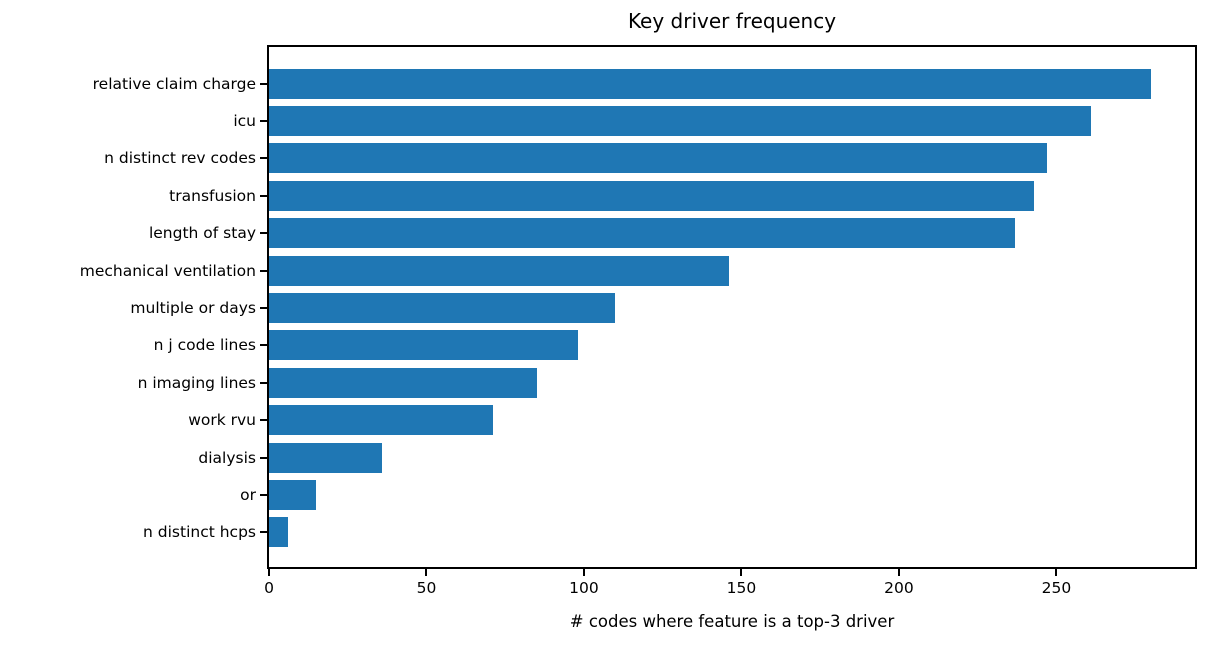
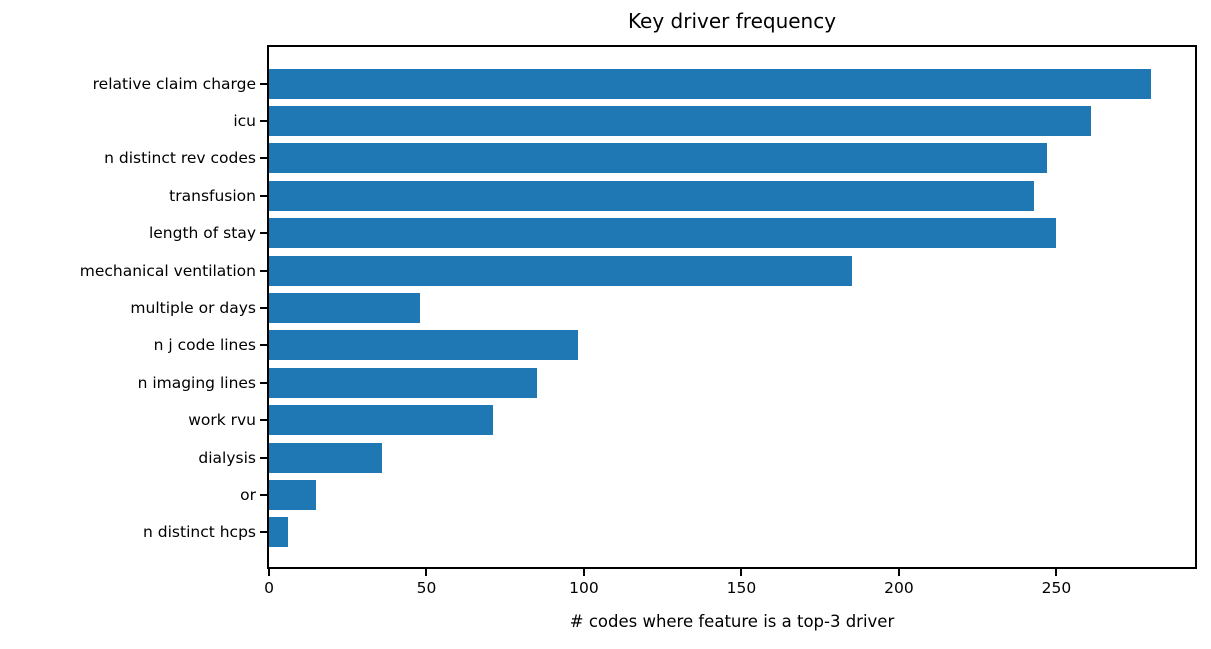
length of stay: 237 -> 250
mechanical ventilation: 146 -> 185
multiple or days: 110 -> 48
